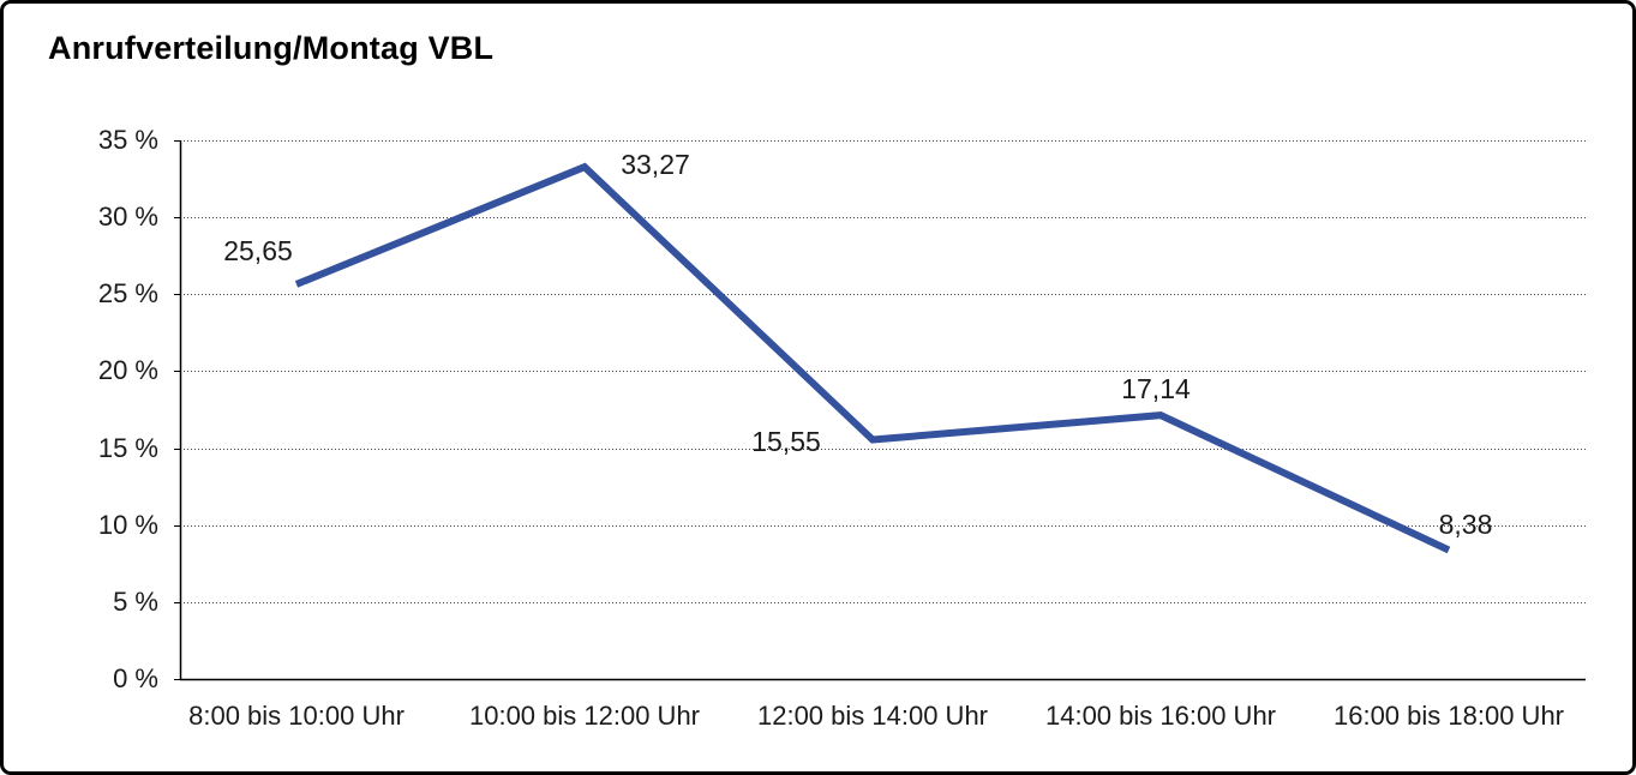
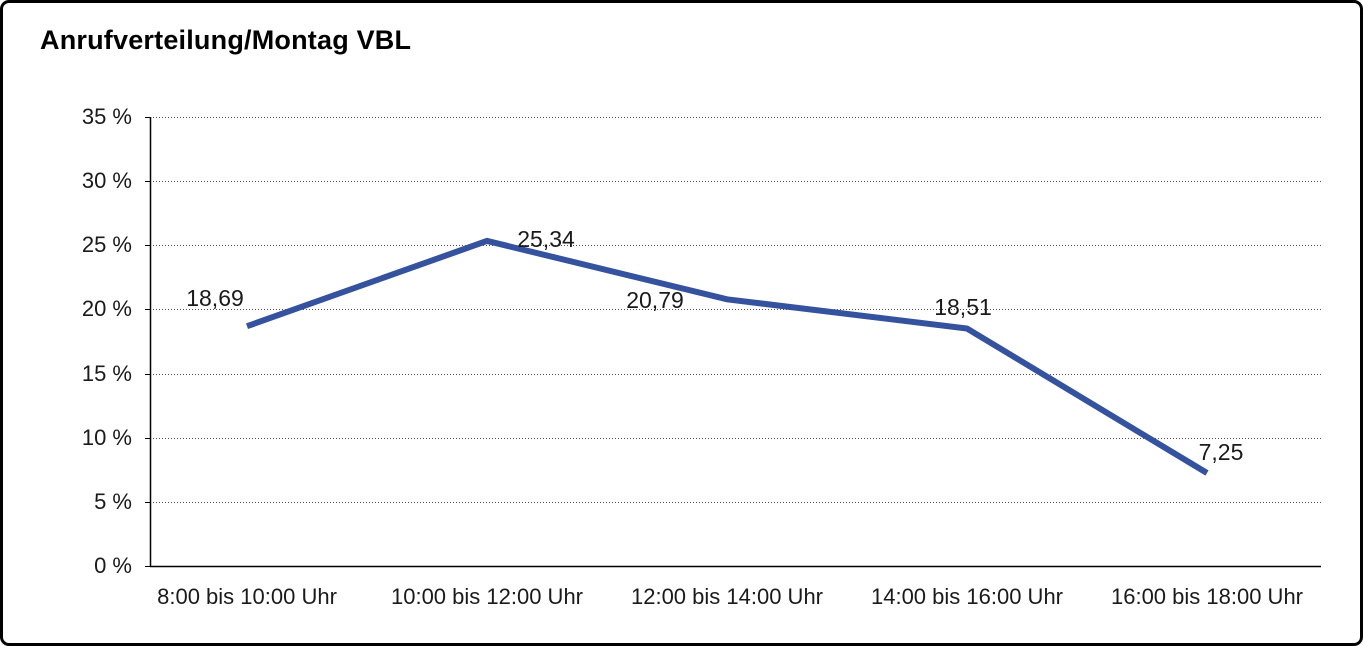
8:00 bis 10:00 Uhr: 25,65 -> 18,69
10:00 bis 12:00 Uhr: 33,27 -> 25,34
12:00 bis 14:00 Uhr: 15,55 -> 20,79
14:00 bis 16:00 Uhr: 17,14 -> 18,51
16:00 bis 18:00 Uhr: 8,38 -> 7,25
